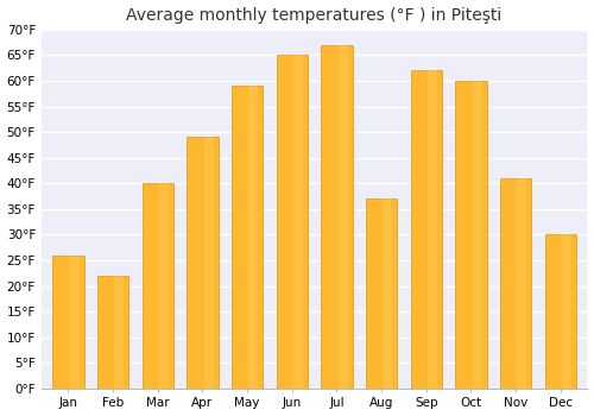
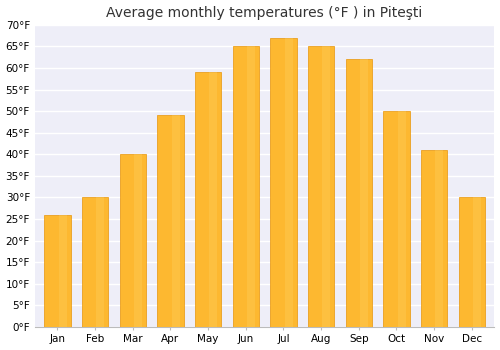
Feb: 22°F -> 30°F
Aug: 37°F -> 65°F
Oct: 60°F -> 50°F
